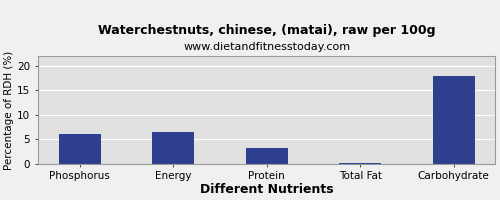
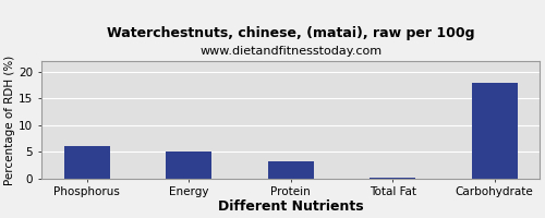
Energy: 6.5 -> 5.0
